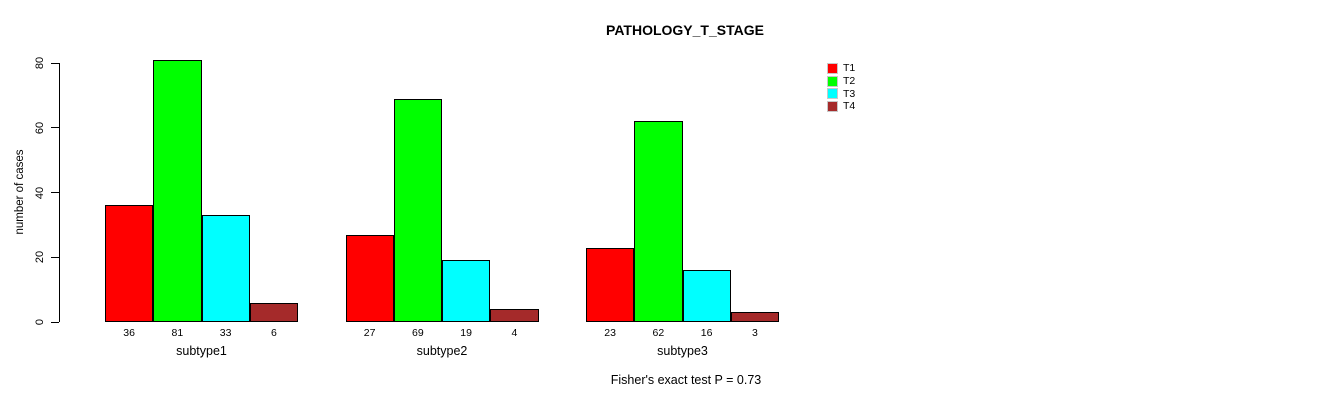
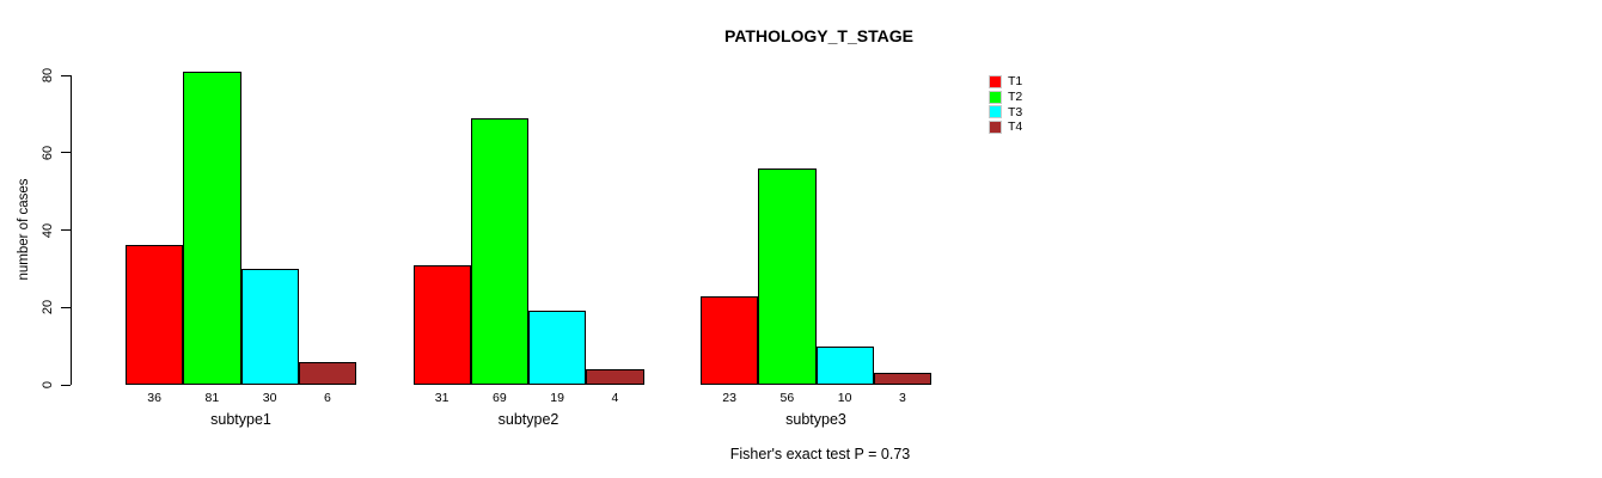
T3/subtype1: 33 -> 30
T1/subtype2: 27 -> 31
T2/subtype3: 62 -> 56
T3/subtype3: 16 -> 10
